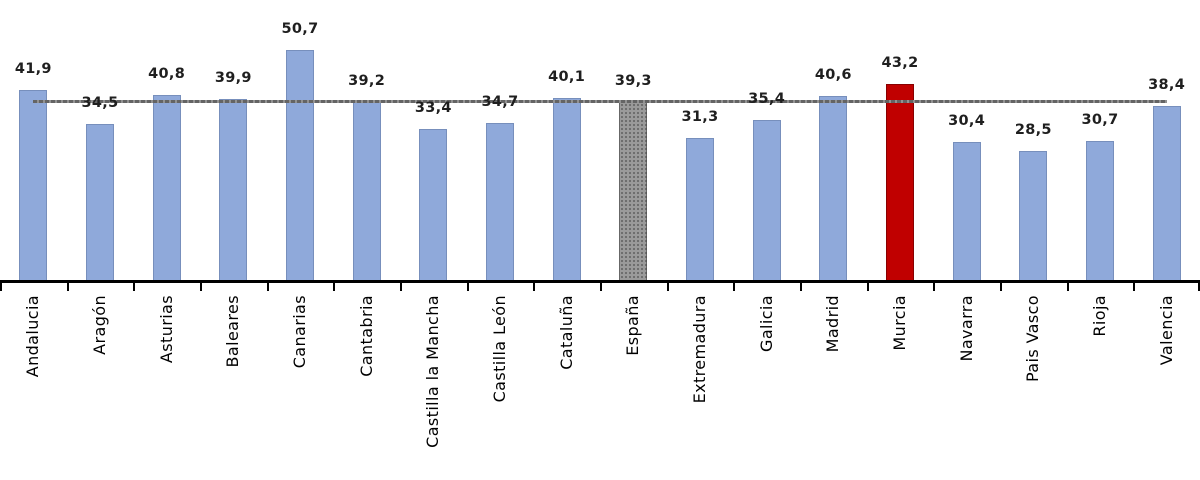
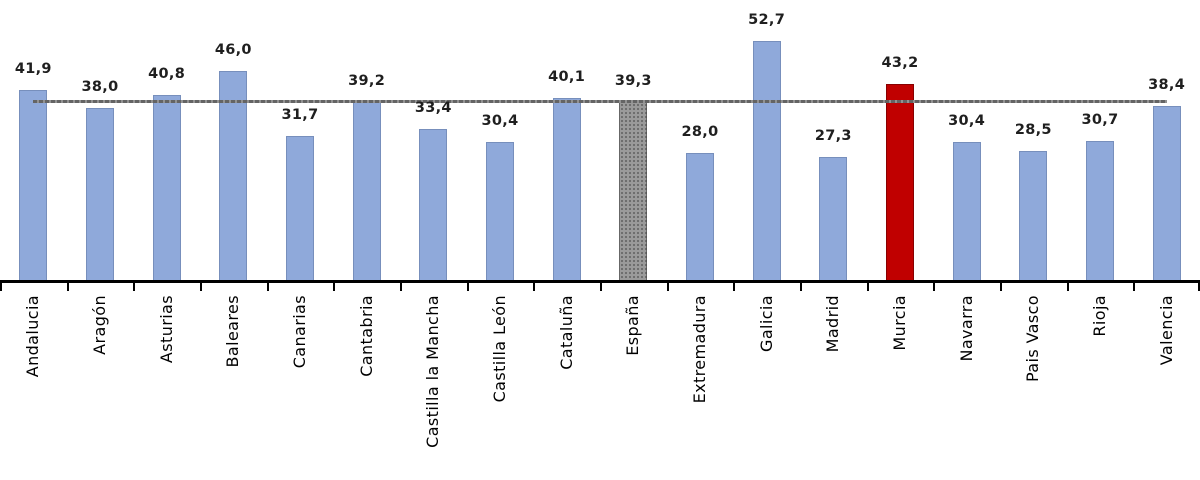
Aragón: 34,5 -> 38,0
Baleares: 39,9 -> 46,0
Canarias: 50,7 -> 31,7
Castilla León: 34,7 -> 30,4
Extremadura: 31,3 -> 28,0
Galicia: 35,4 -> 52,7
Madrid: 40,6 -> 27,3
